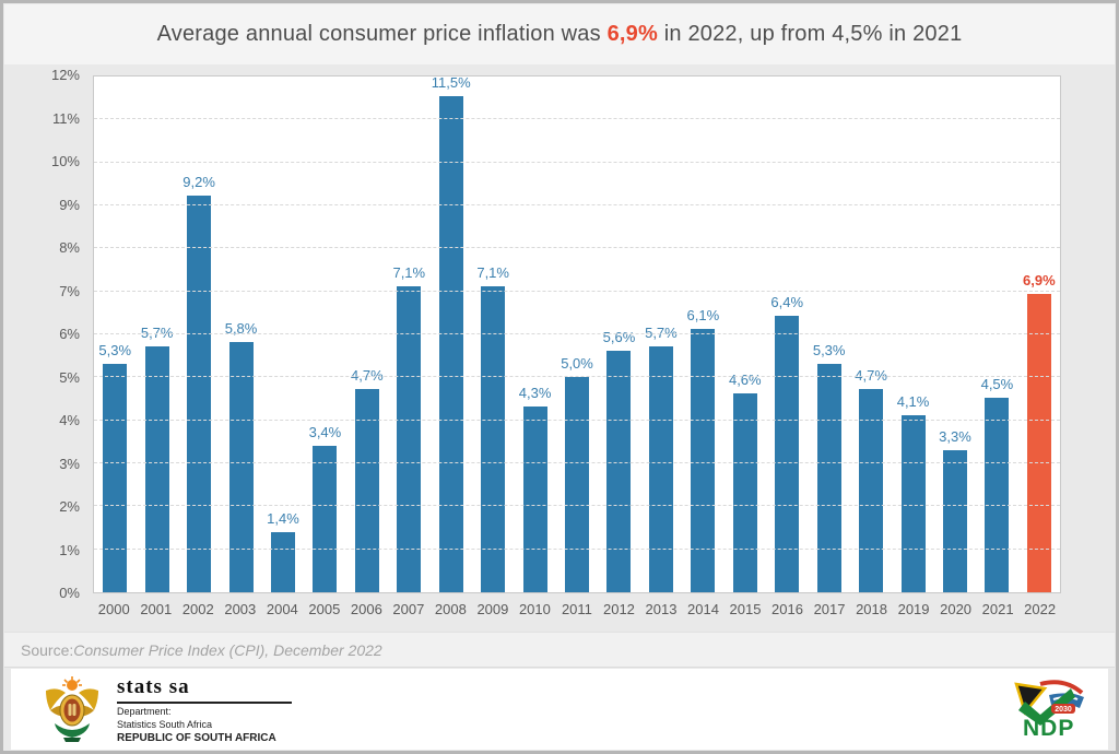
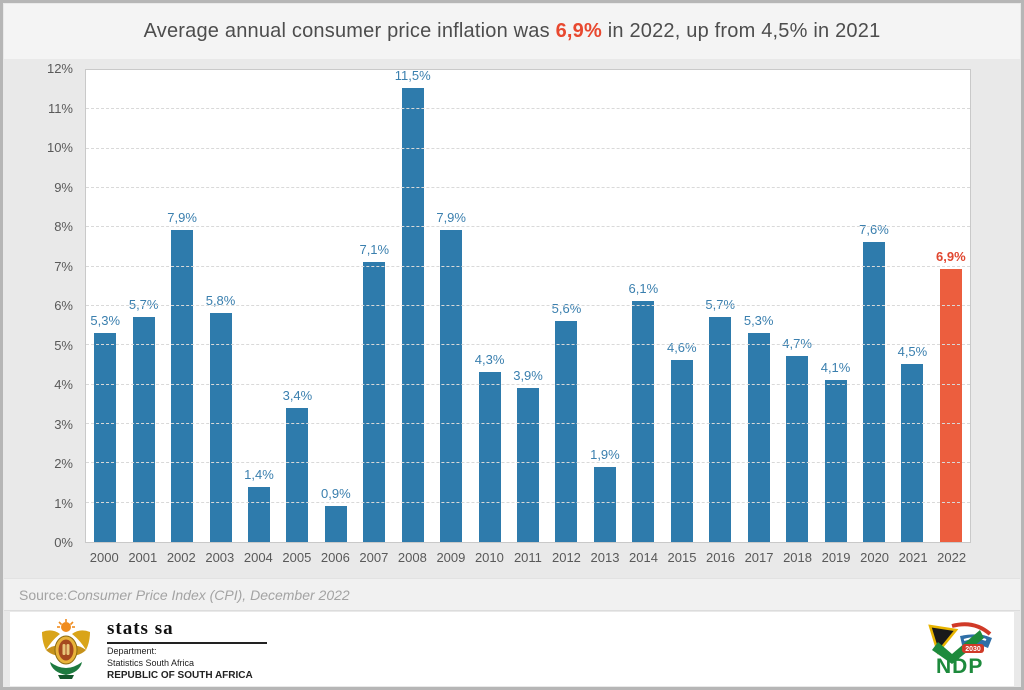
2002: 9,2% -> 7,9%
2006: 4,7% -> 0,9%
2009: 7,1% -> 7,9%
2011: 5,0% -> 3,9%
2013: 5,7% -> 1,9%
2016: 6,4% -> 5,7%
2020: 3,3% -> 7,6%
